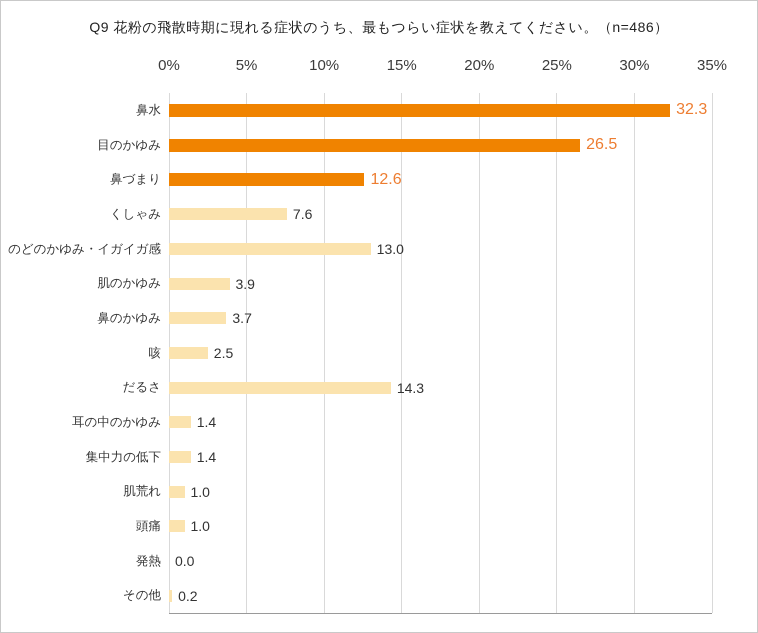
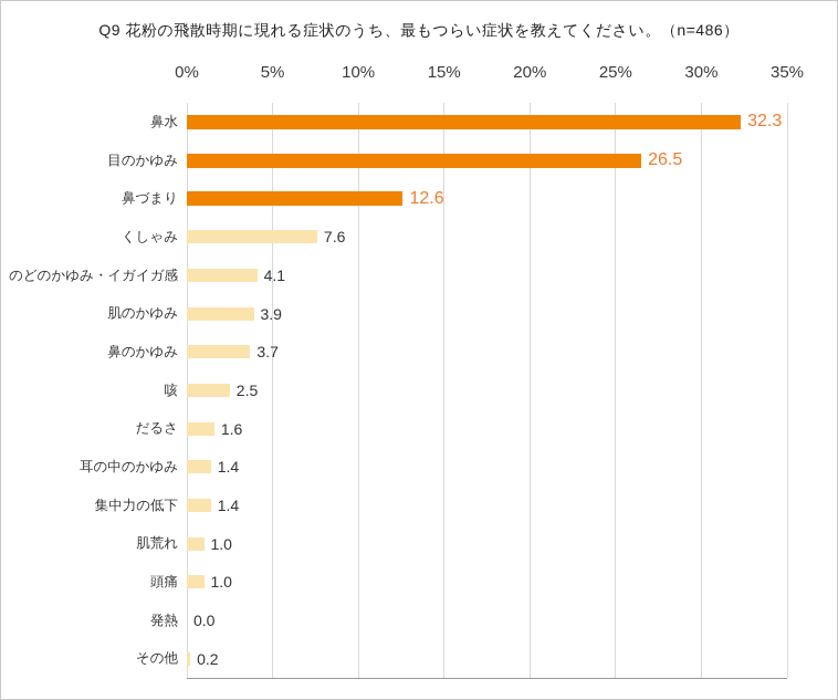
のどのかゆみ・イガイガ感: 13.0 -> 4.1
だるさ: 14.3 -> 1.6
